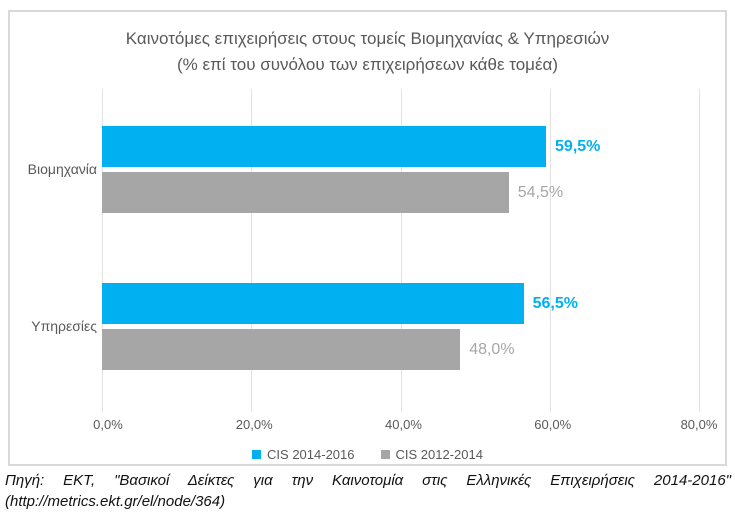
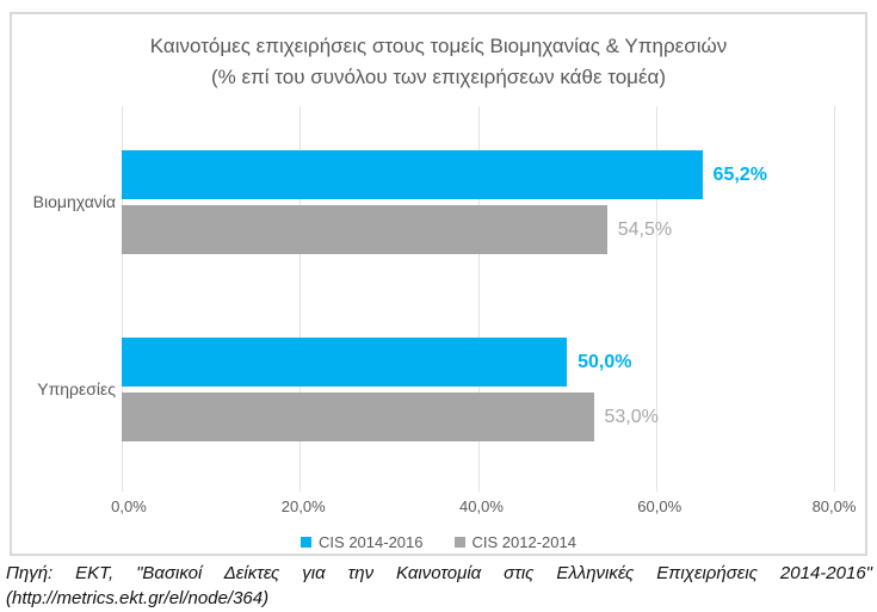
CIS 2014-2016/Βιομηχανία: 59,5% -> 65,2%
CIS 2014-2016/Υπηρεσίες: 56,5% -> 50,0%
CIS 2012-2014/Υπηρεσίες: 48,0% -> 53,0%
